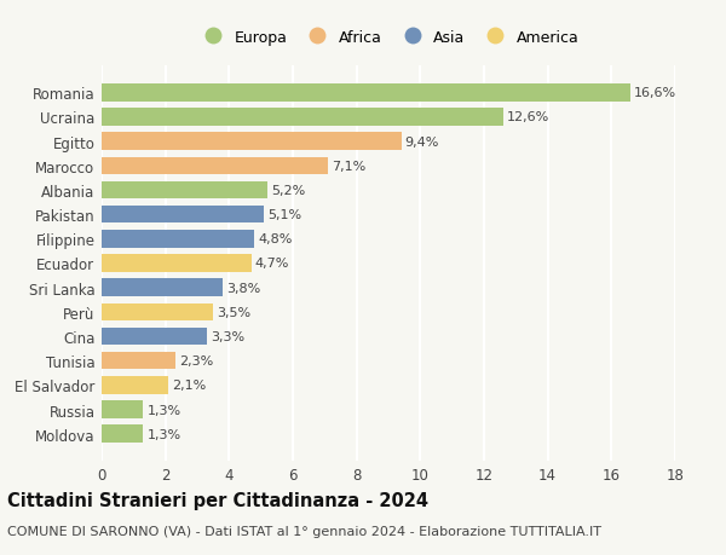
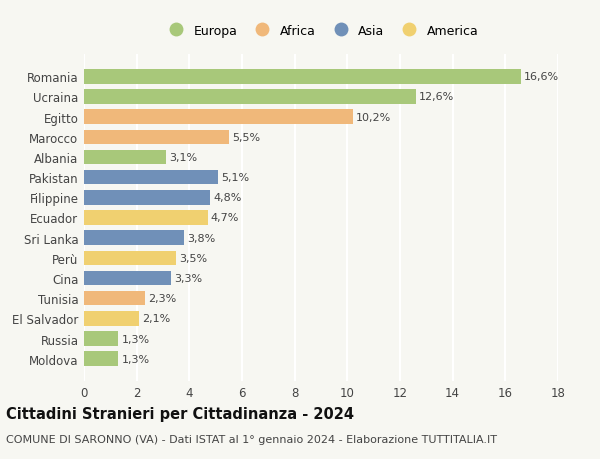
Egitto: 9,4% -> 10,2%
Marocco: 7,1% -> 5,5%
Albania: 5,2% -> 3,1%
